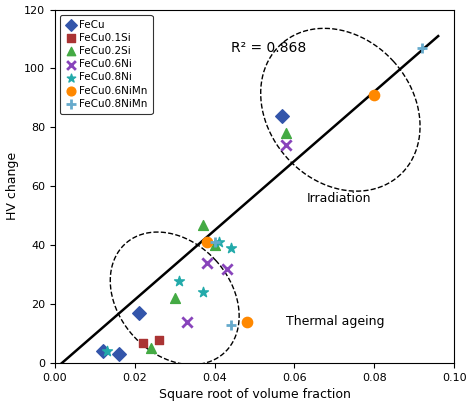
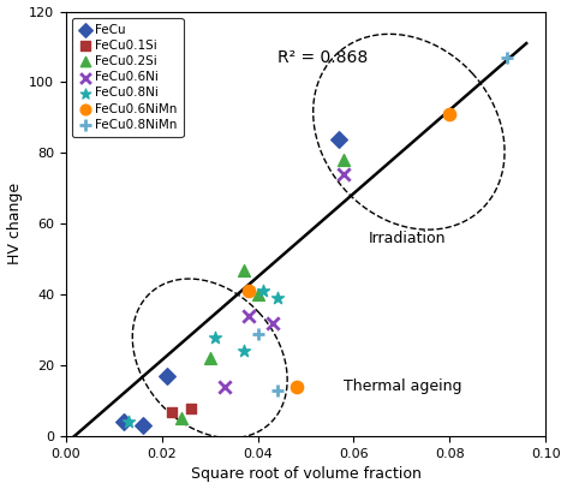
FeCu0.8NiMn/0.04: 41 -> 29
